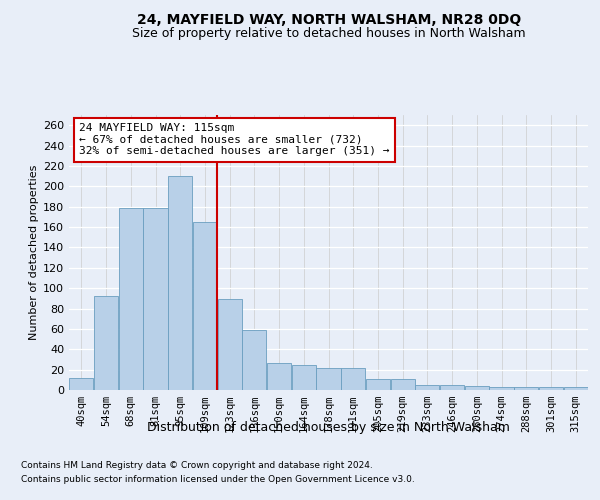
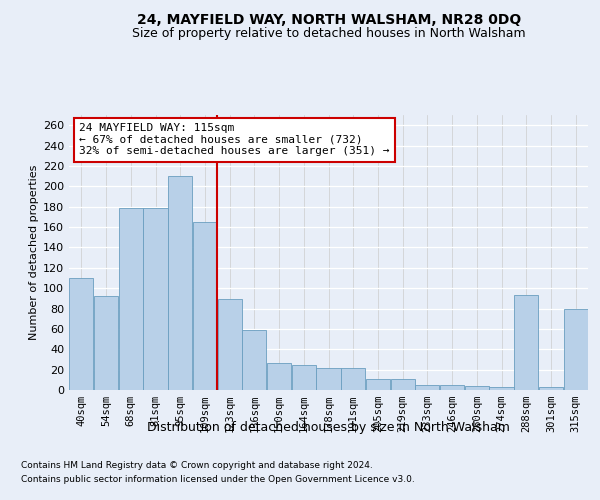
40sqm: 12 -> 110
288sqm: 3 -> 93
315sqm: 3 -> 80
